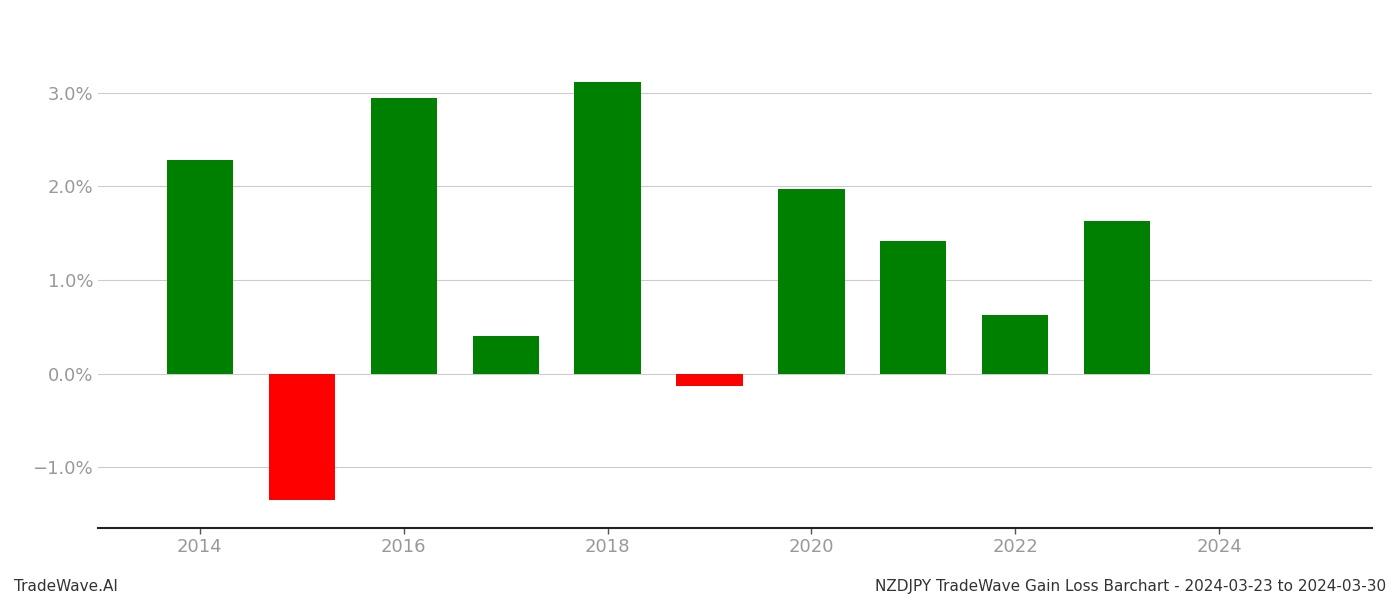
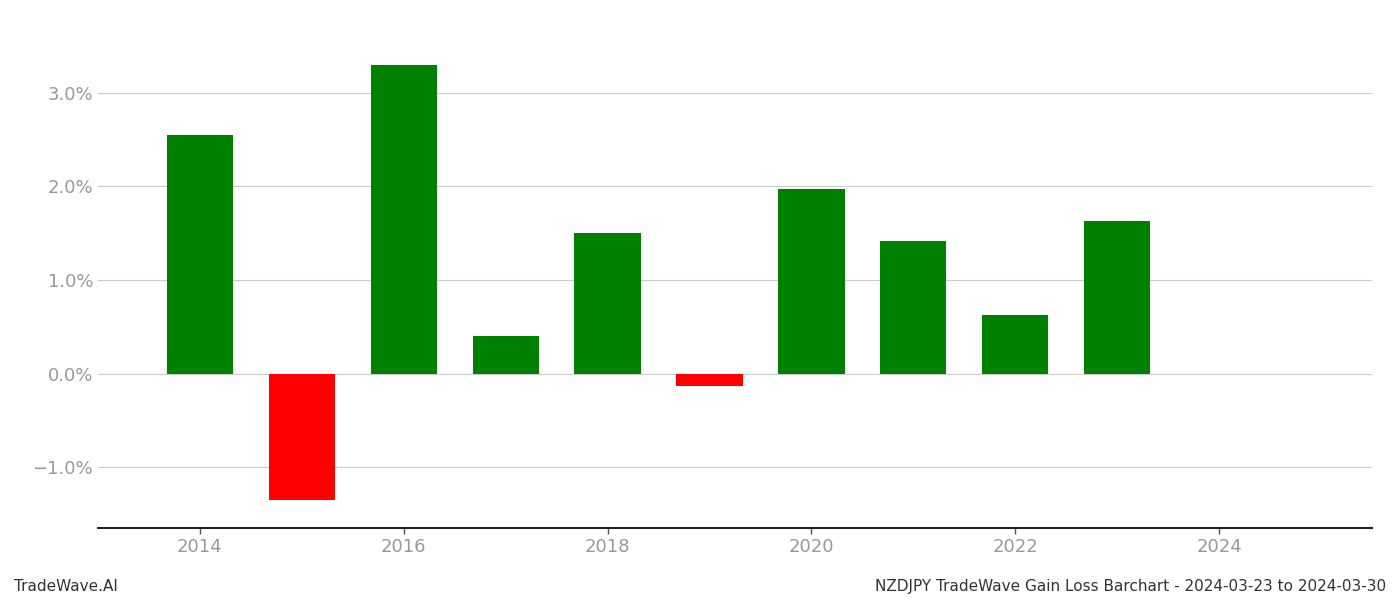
2014: 2.28% -> 2.55%
2016: 2.94% -> 3.30%
2018: 3.12% -> 1.50%
